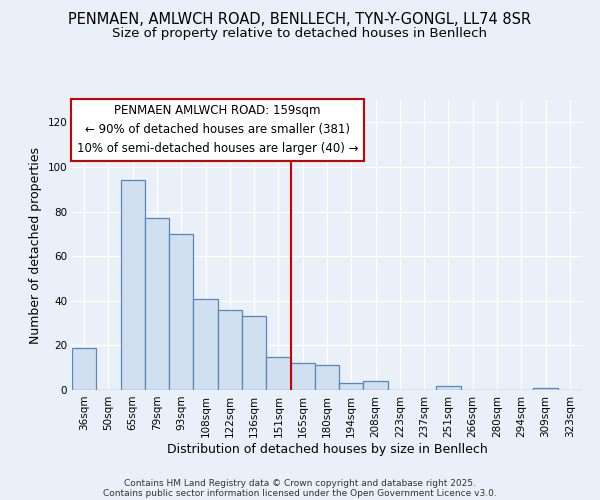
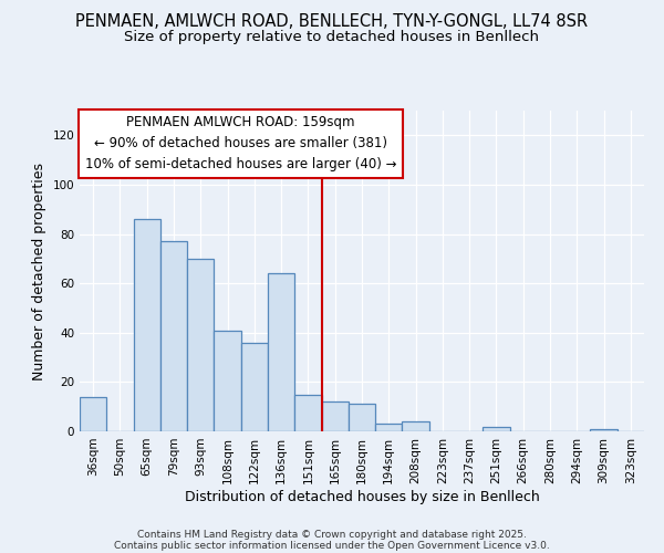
36sqm: 19 -> 14
65sqm: 94 -> 86
136sqm: 33 -> 64
